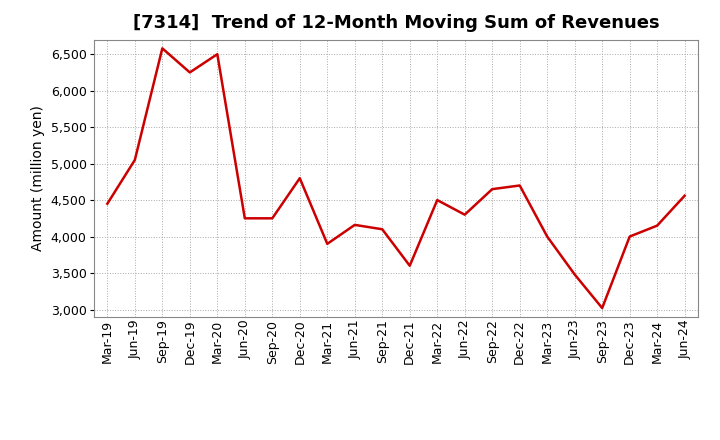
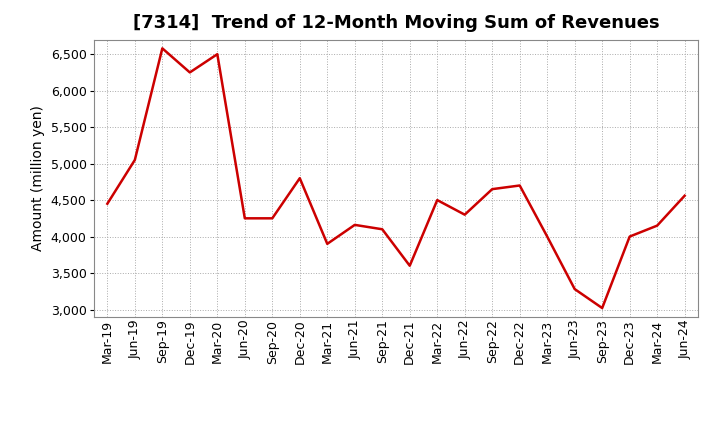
Jun-23: 3,480 -> 3,280
